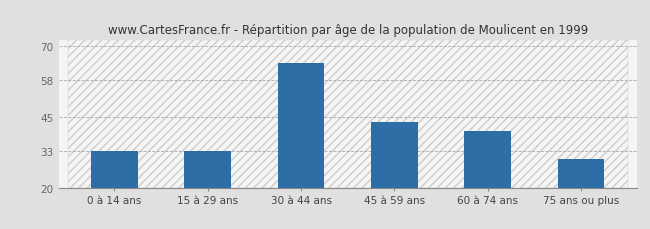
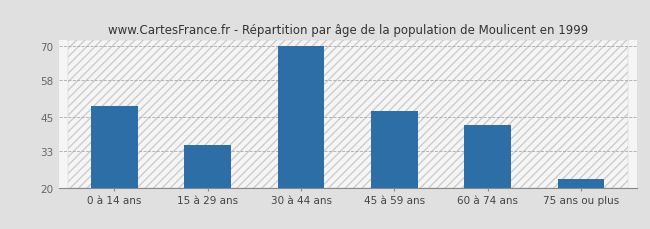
0 à 14 ans: 33 -> 49
15 à 29 ans: 33 -> 35
30 à 44 ans: 64 -> 70
45 à 59 ans: 43 -> 47
60 à 74 ans: 40 -> 42
75 ans ou plus: 30 -> 23
